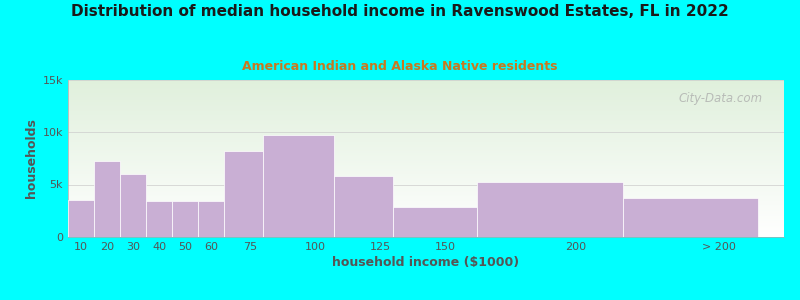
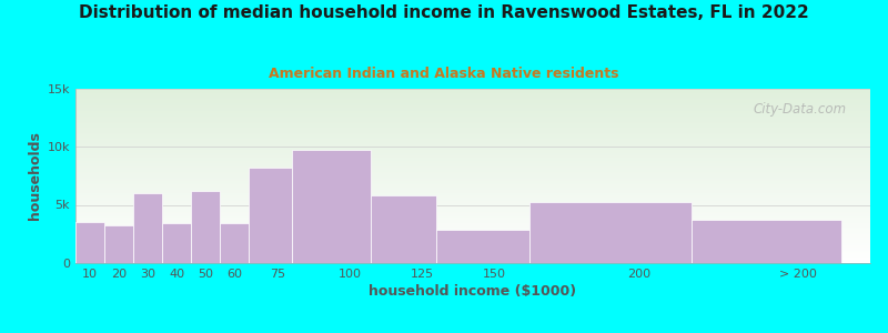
20: 7.2k -> 3.2k
50: 3.4k -> 6.2k
